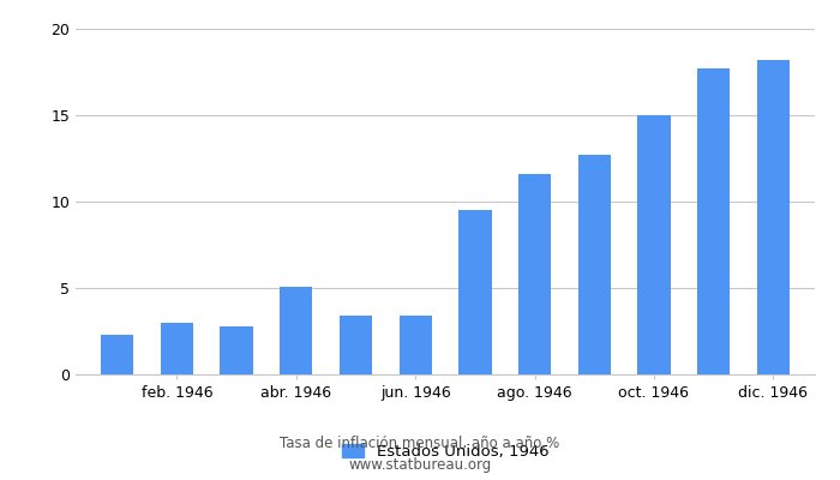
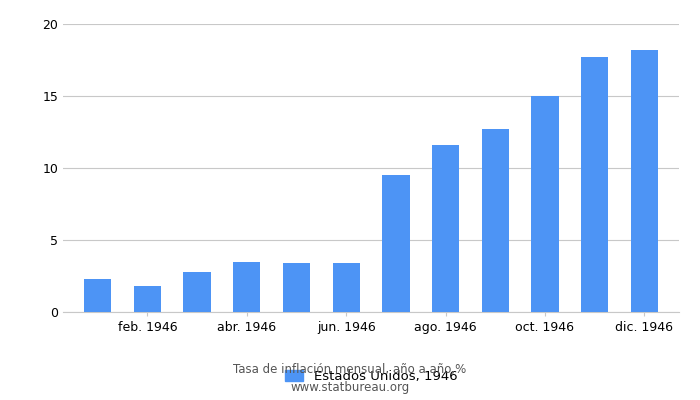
feb. 1946: 3.0 -> 1.8
abr. 1946: 5.1 -> 3.5
